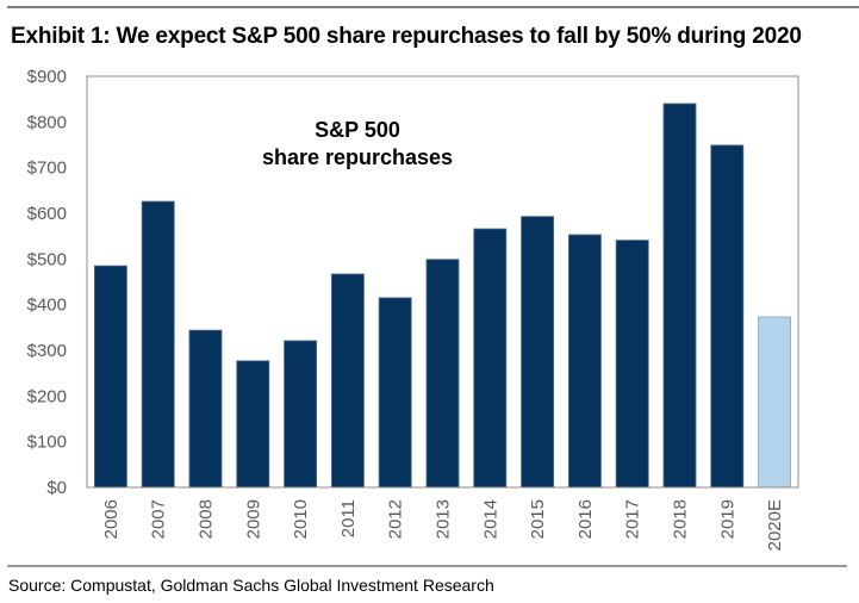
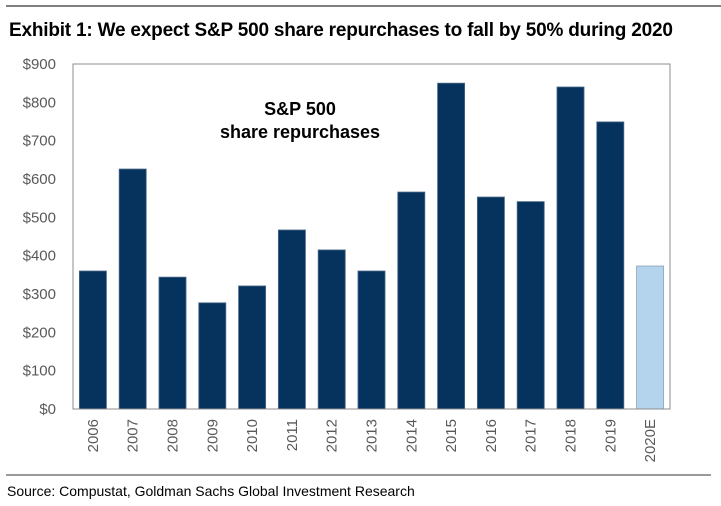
2006: $480 -> $360
2013: $500 -> $360
2015: $590 -> $850
